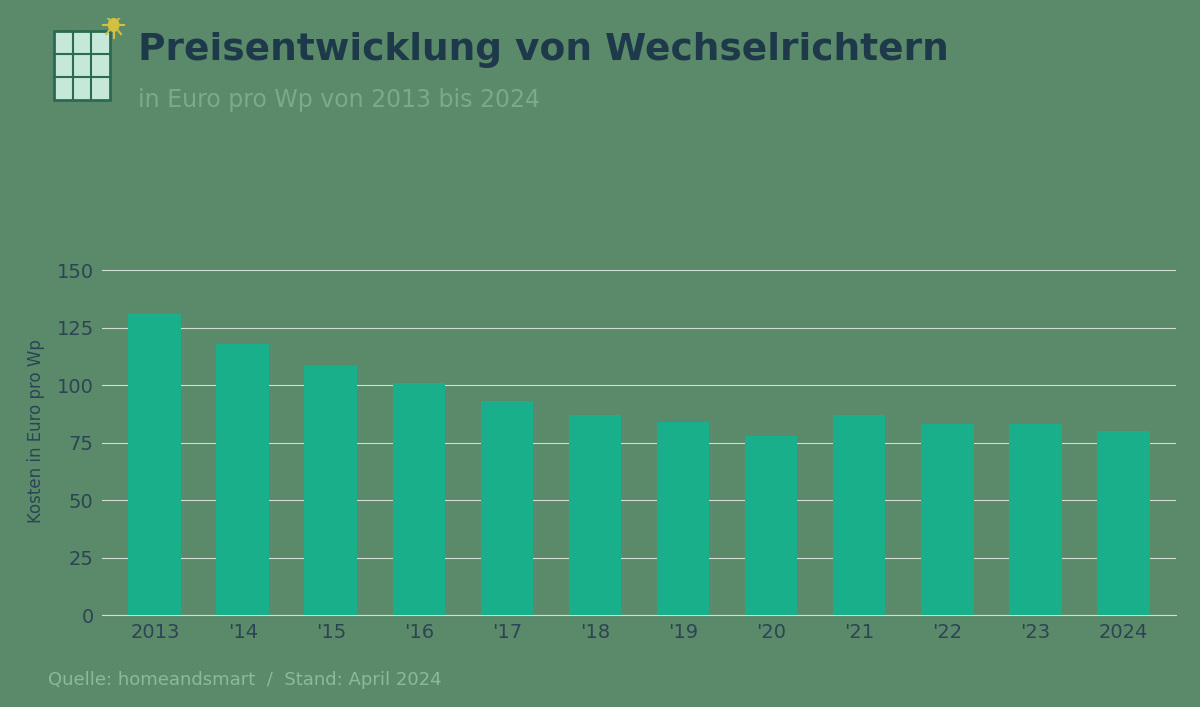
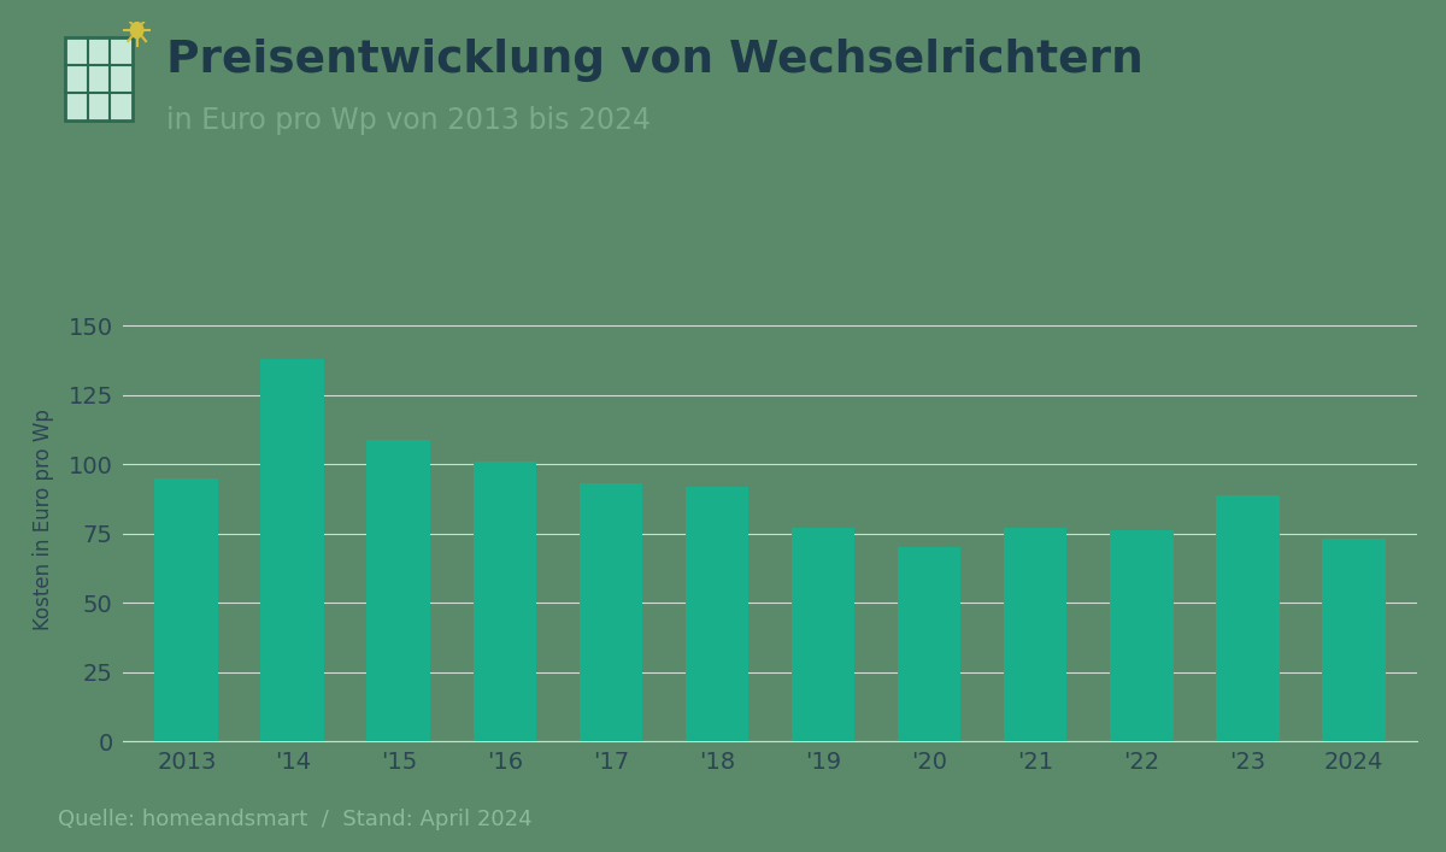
2013: 131 -> 95
'14: 118 -> 138
'18: 87 -> 92
'19: 84 -> 77
'20: 78 -> 70
'21: 87 -> 77
'22: 83 -> 76
'23: 83 -> 89
2024: 80 -> 73
